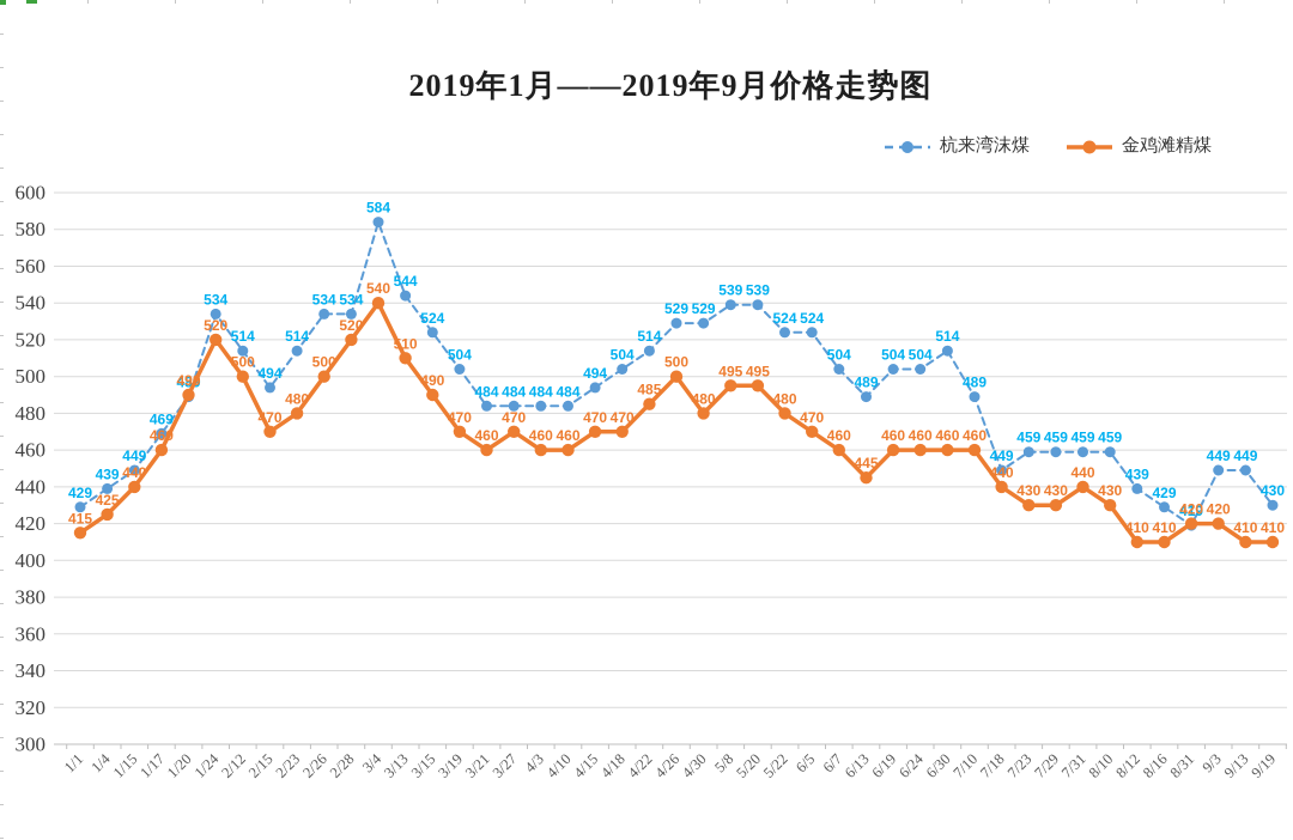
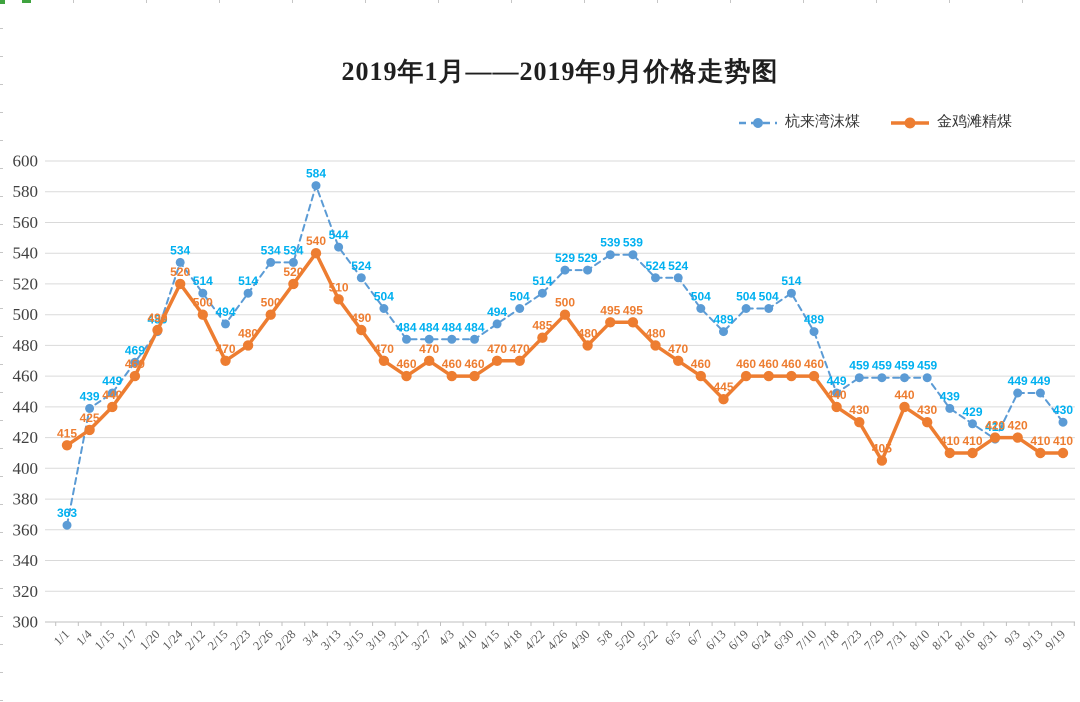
杭来湾沫煤/1/1: 429 -> 363
金鸡滩精煤/7/29: 430 -> 405
